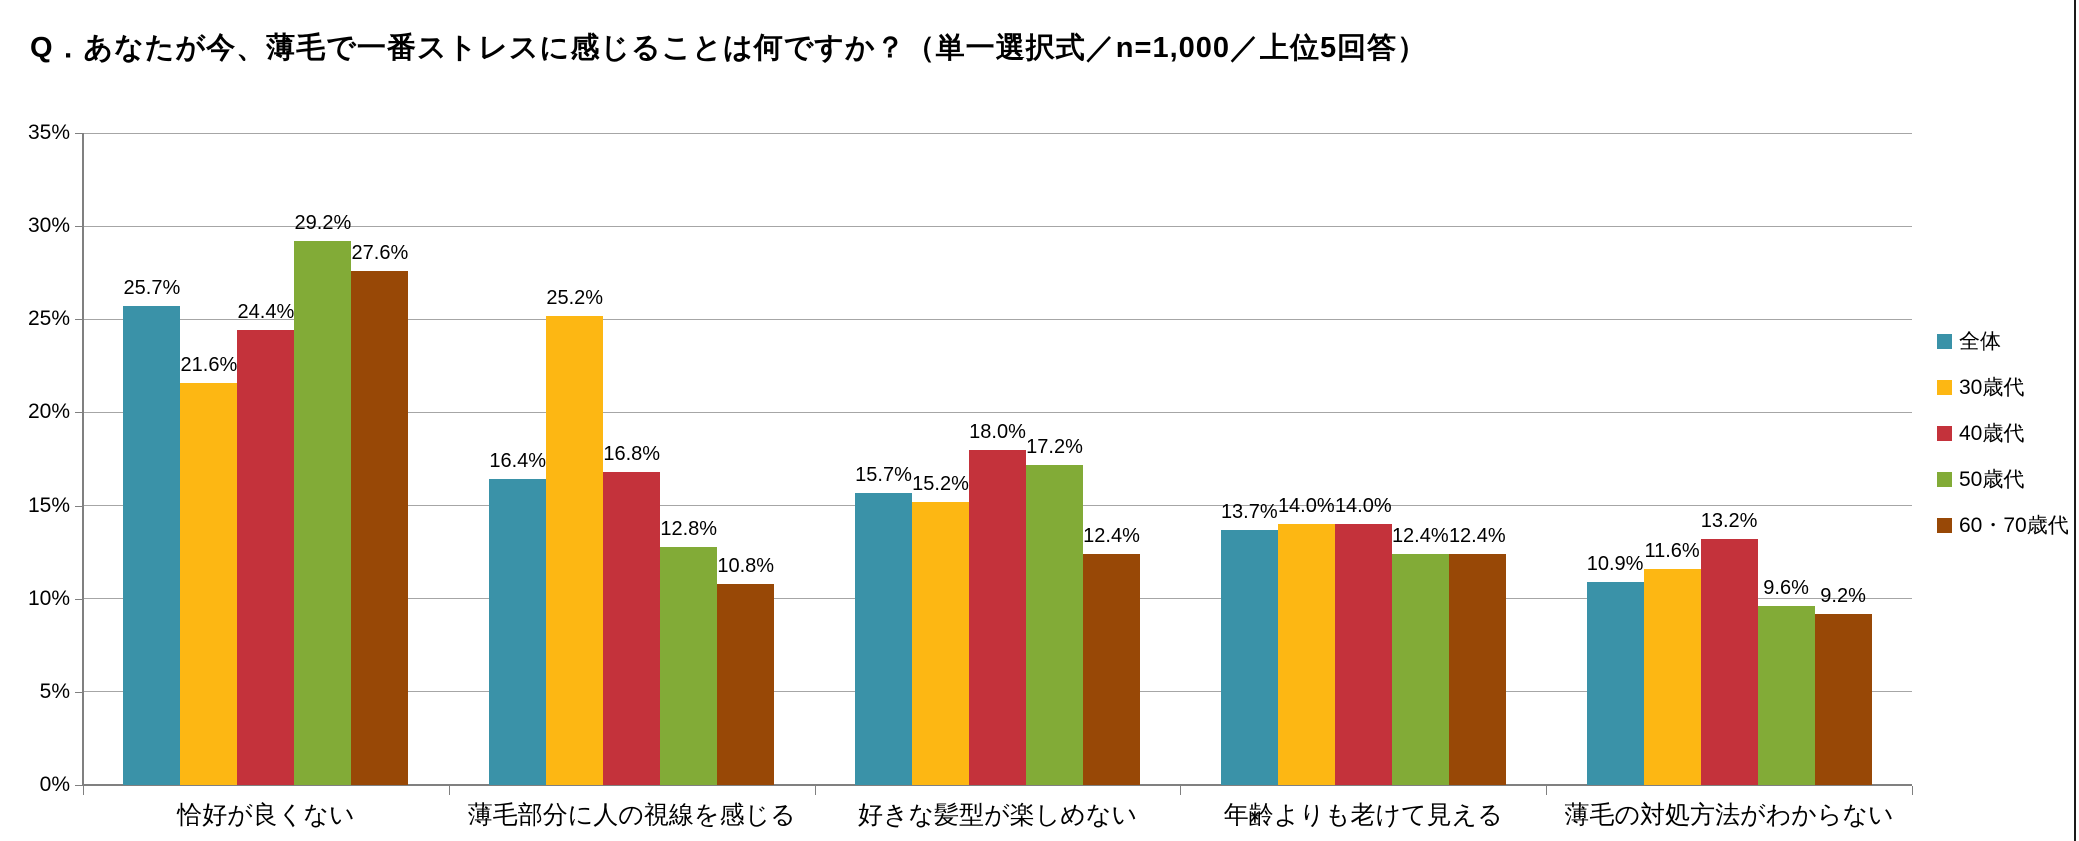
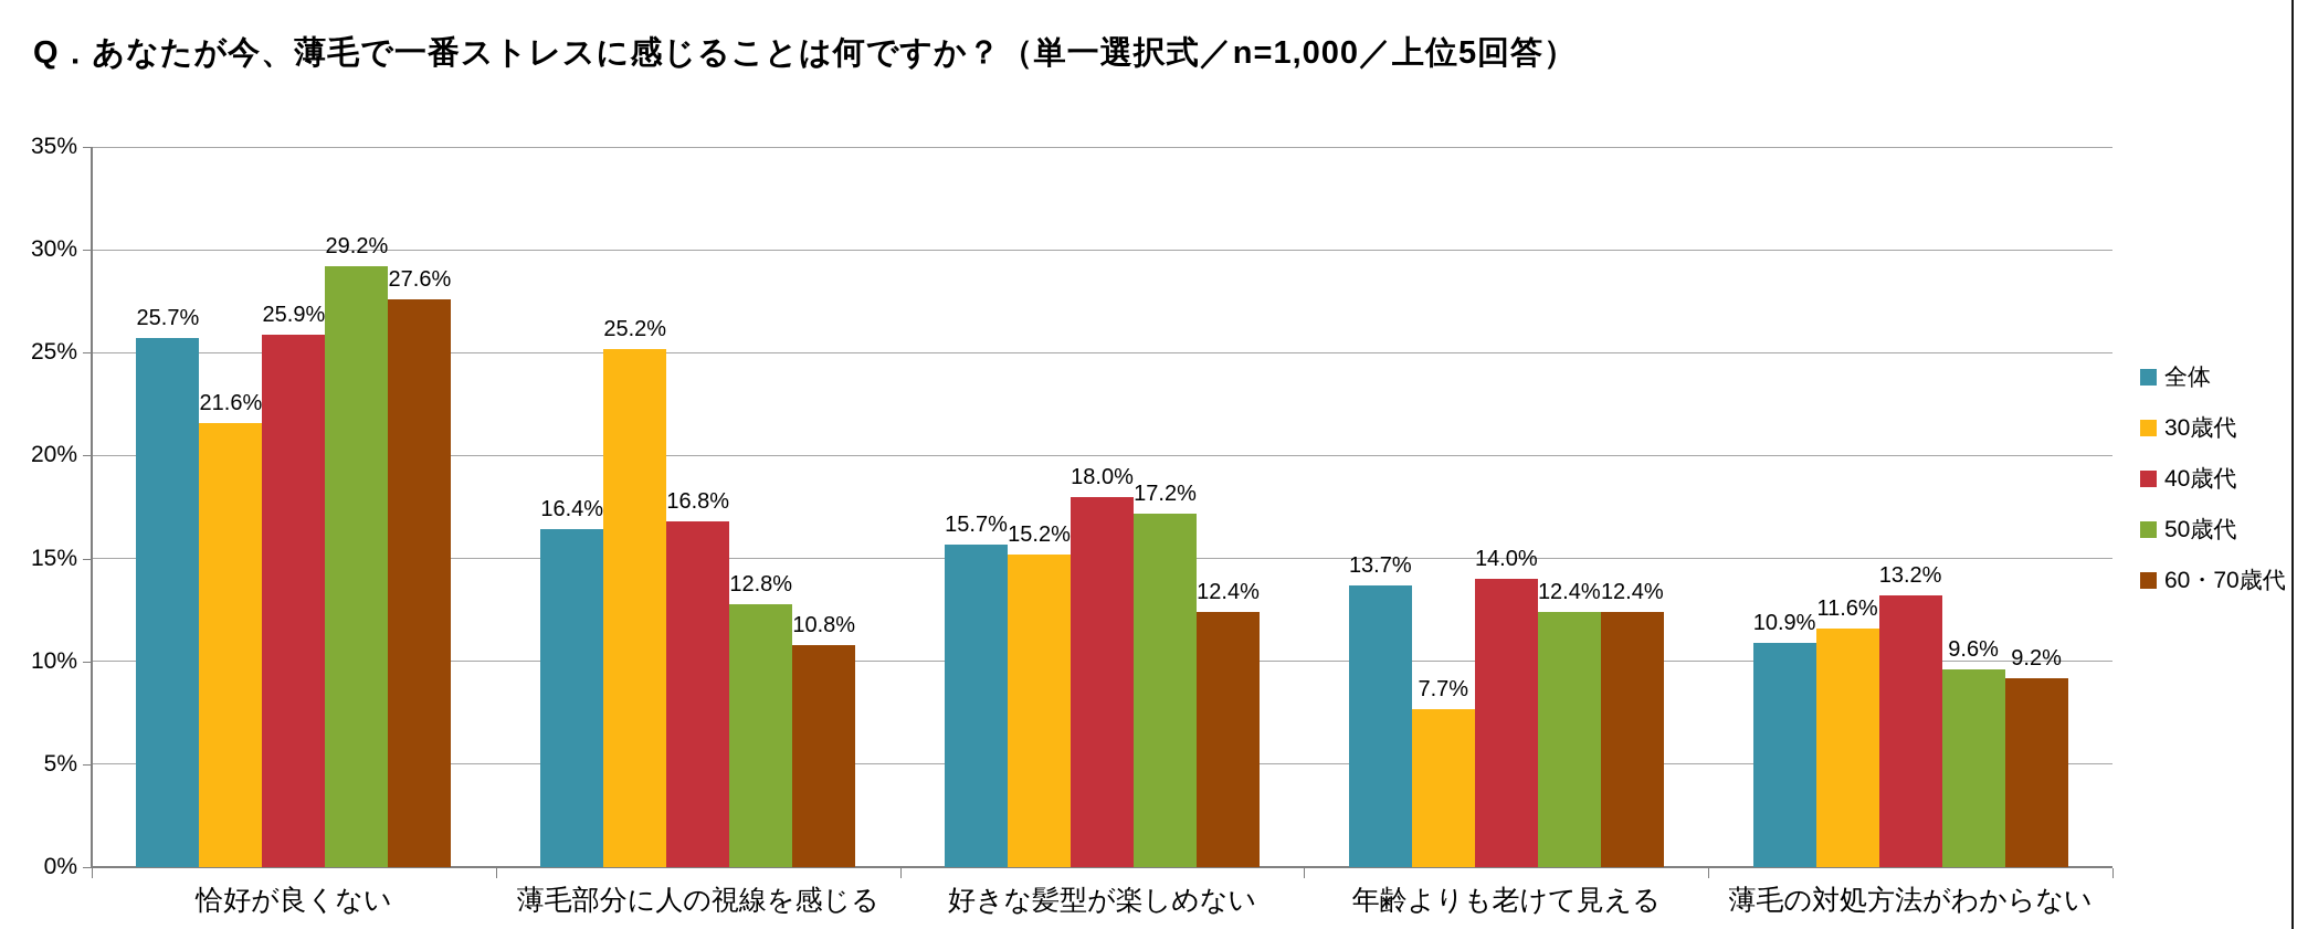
40歳代/恰好が良くない: 24.4% -> 25.9%
30歳代/年齢よりも老けて見える: 14.0% -> 7.7%
